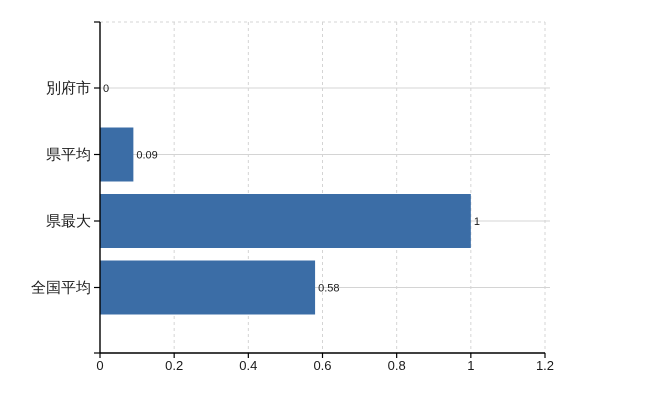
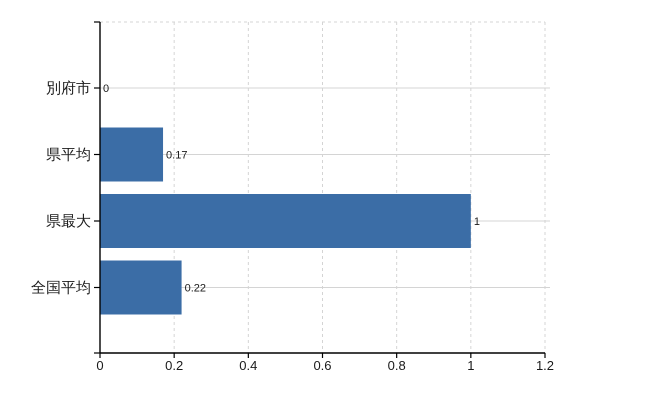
県平均: 0.09 -> 0.17
全国平均: 0.58 -> 0.22
